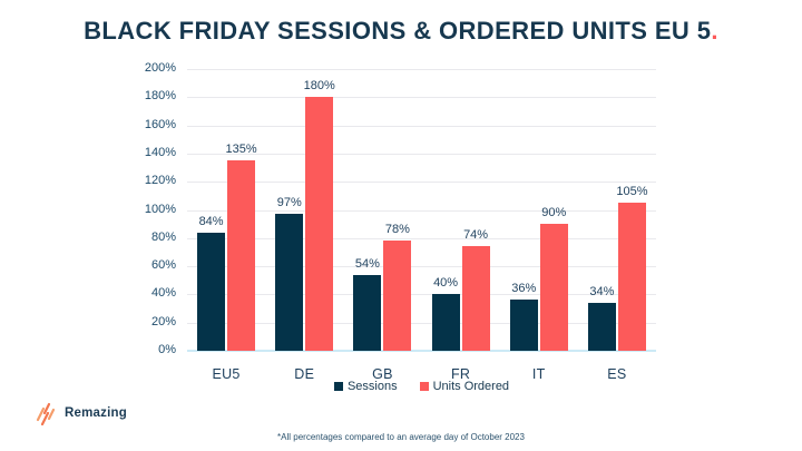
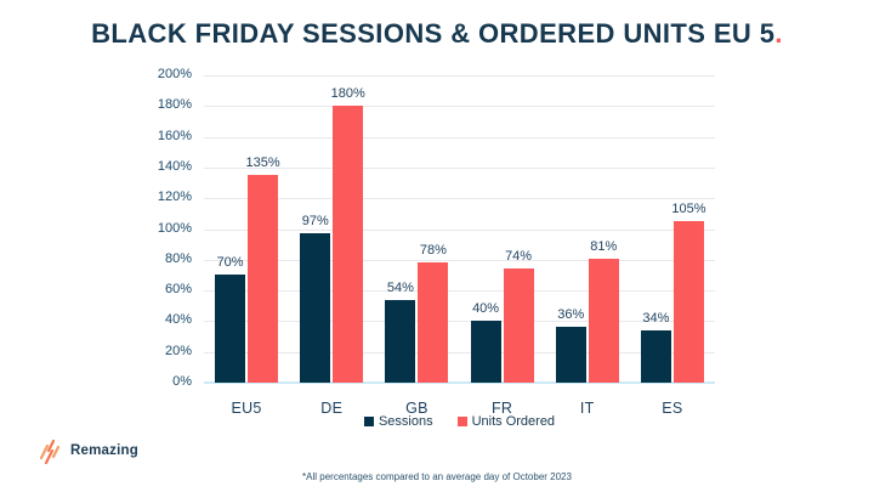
Sessions/EU5: 84% -> 70%
Units Ordered/IT: 90% -> 81%
